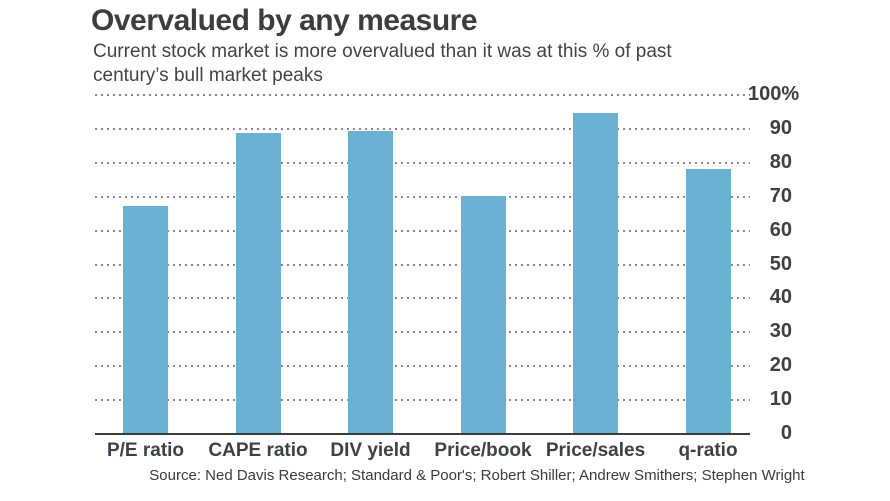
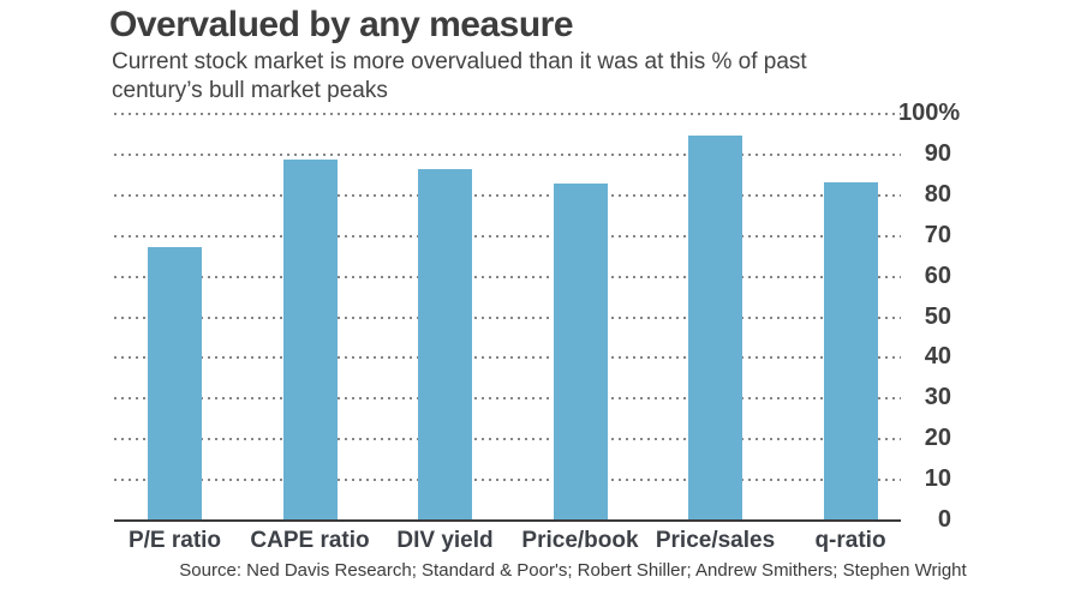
DIV yield: 89 -> 86
Price/book: 70 -> 82
q-ratio: 78 -> 83
